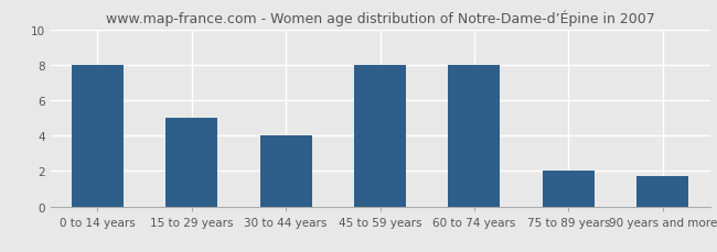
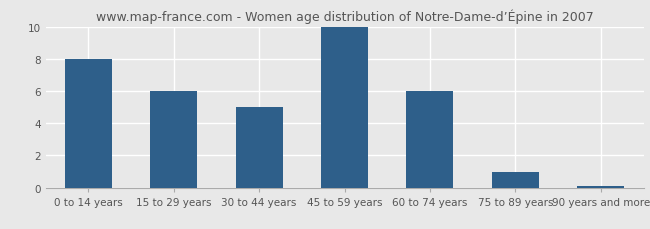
15 to 29 years: 5.0 -> 6.0
30 to 44 years: 4.0 -> 5.0
45 to 59 years: 8.0 -> 10.0
60 to 74 years: 8.0 -> 6.0
75 to 89 years: 2.0 -> 1.0
90 years and more: 1.7 -> 0.1
